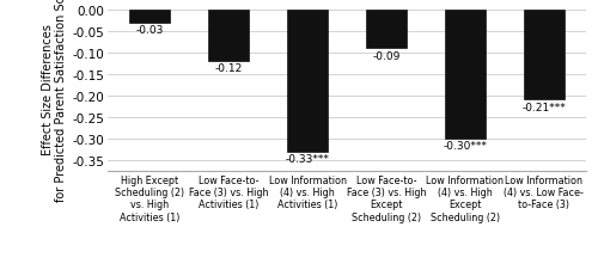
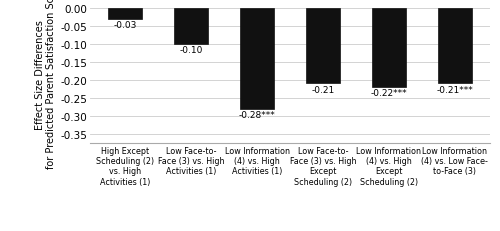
Low Face-to- Face (3) vs. High Activities (1): -0.12 -> -0.10
Low Information (4) vs. High Activities (1): -0.33*** -> -0.28***
Low Face-to- Face (3) vs. High Except Scheduling (2): -0.09 -> -0.21
Low Information (4) vs. High Except Scheduling (2): -0.30*** -> -0.22***
